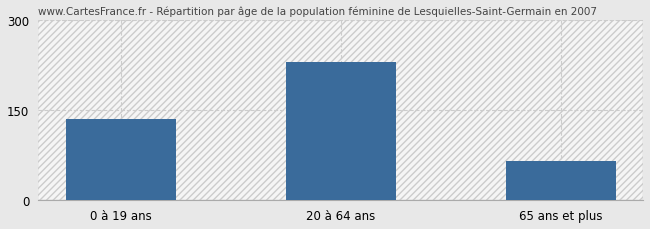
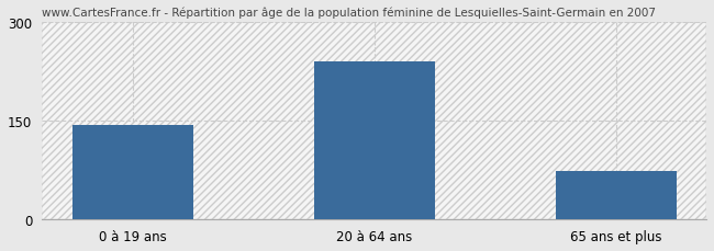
0 à 19 ans: 135 -> 144
20 à 64 ans: 230 -> 240
65 ans et plus: 65 -> 74
